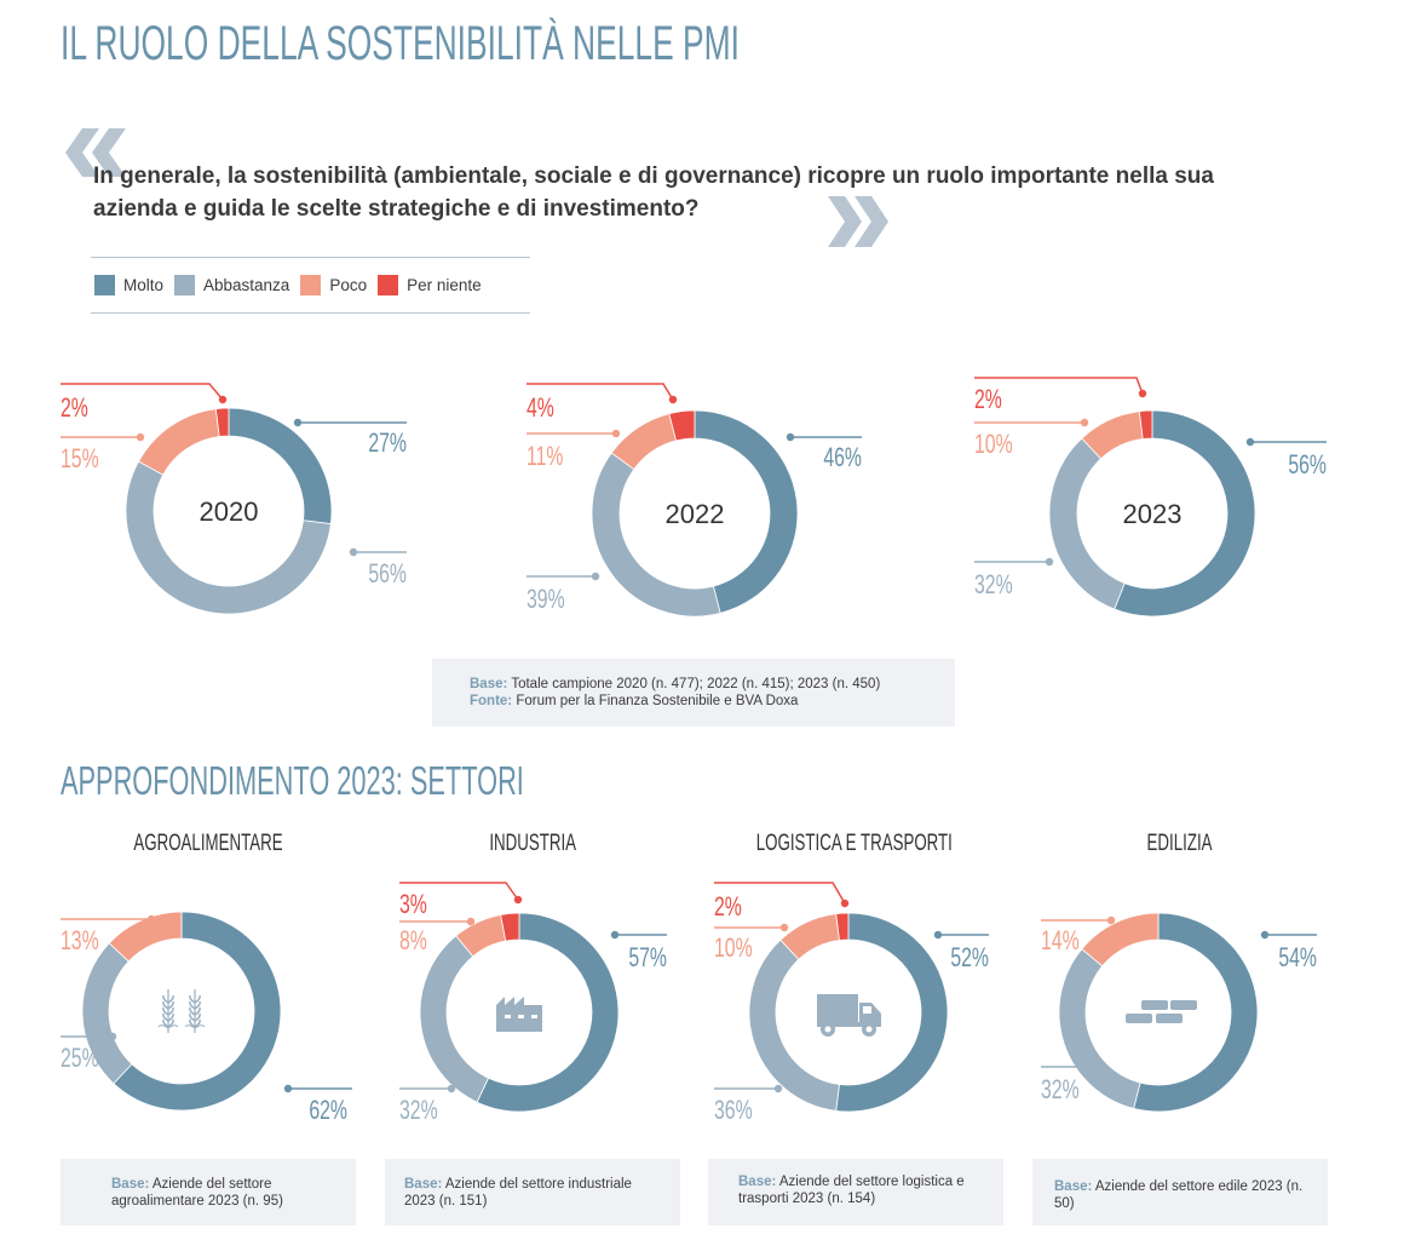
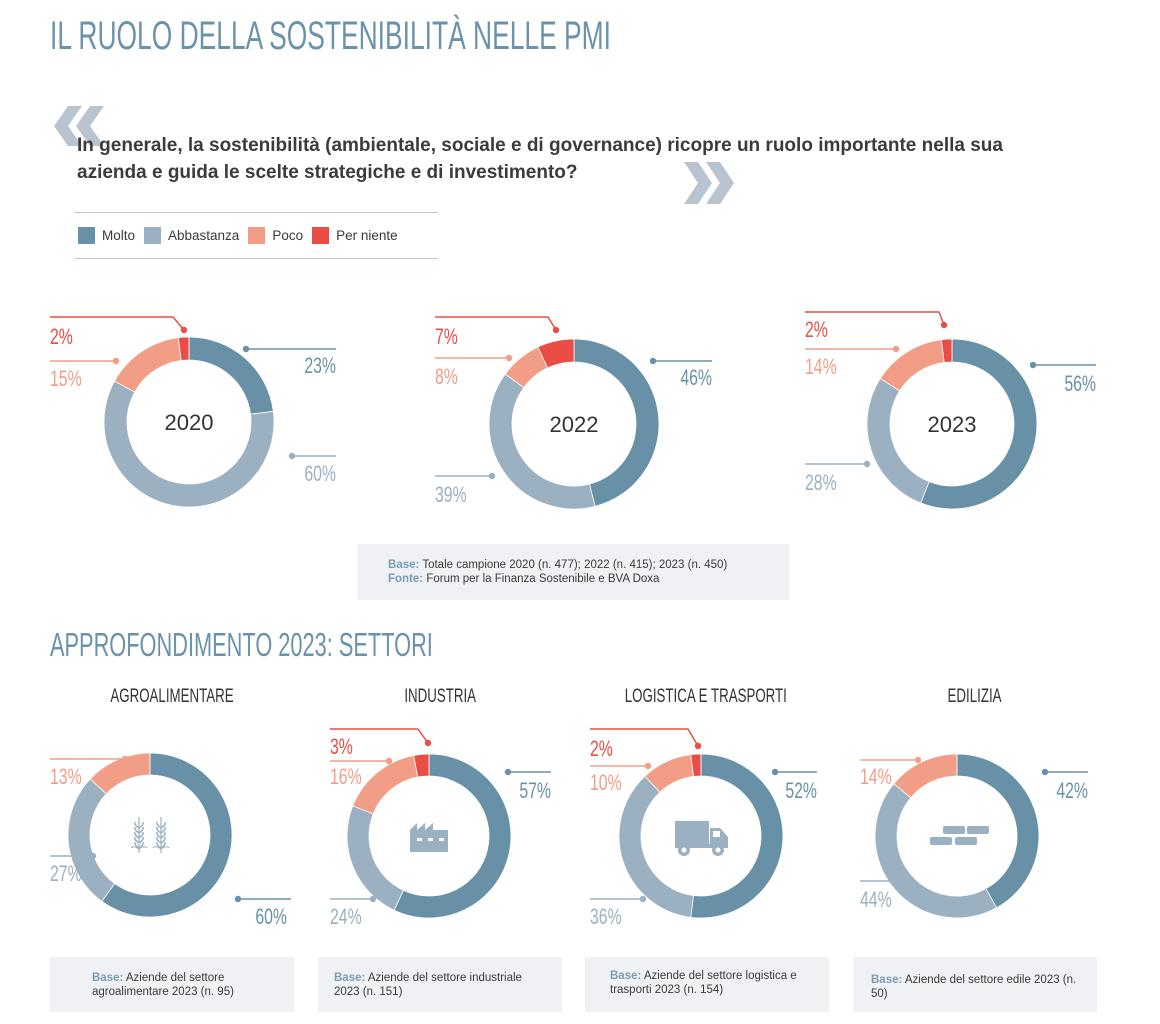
2020/Molto: 27% -> 23%
2020/Abbastanza: 56% -> 60%
2022/Poco: 11% -> 8%
2022/Per niente: 4% -> 7%
2023/Abbastanza: 32% -> 28%
2023/Poco: 10% -> 14%
AGROALIMENTARE/Molto: 62% -> 60%
AGROALIMENTARE/Abbastanza: 25% -> 27%
INDUSTRIA/Abbastanza: 32% -> 24%
INDUSTRIA/Poco: 8% -> 16%
EDILIZIA/Molto: 54% -> 42%
EDILIZIA/Abbastanza: 32% -> 44%
